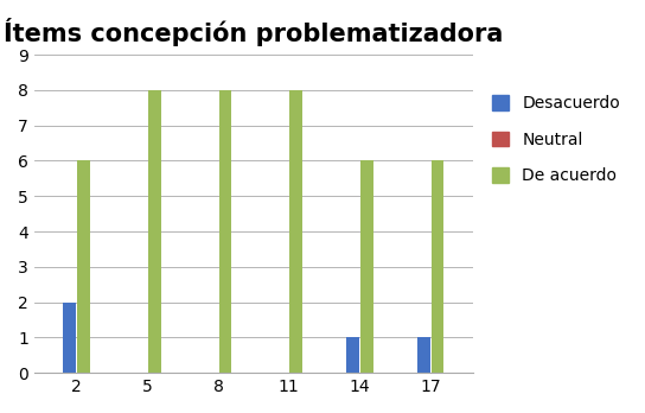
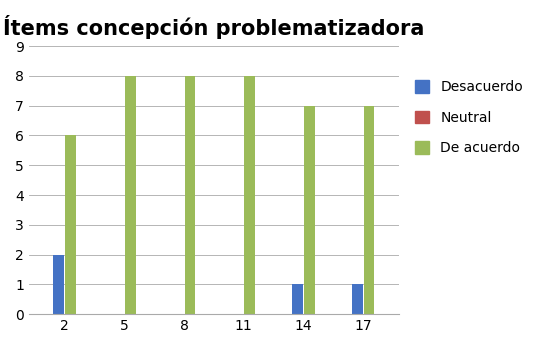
De acuerdo/14: 6 -> 7
De acuerdo/17: 6 -> 7
